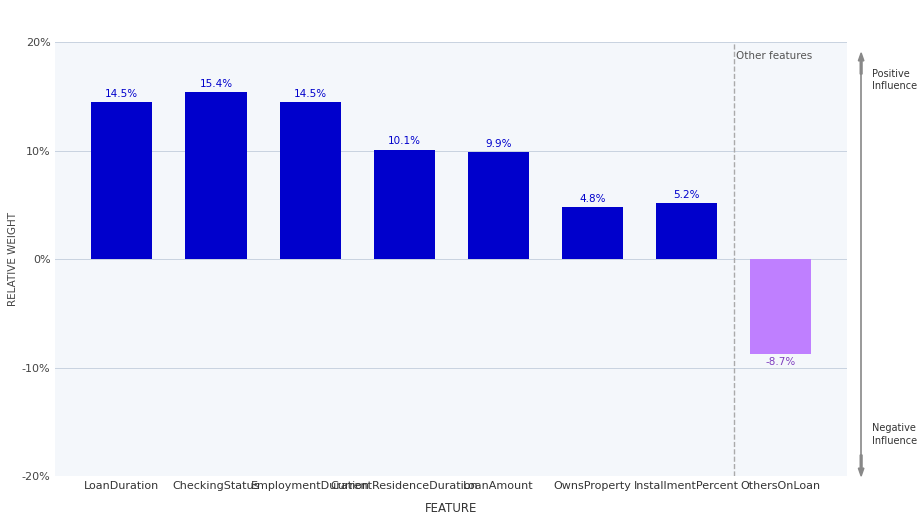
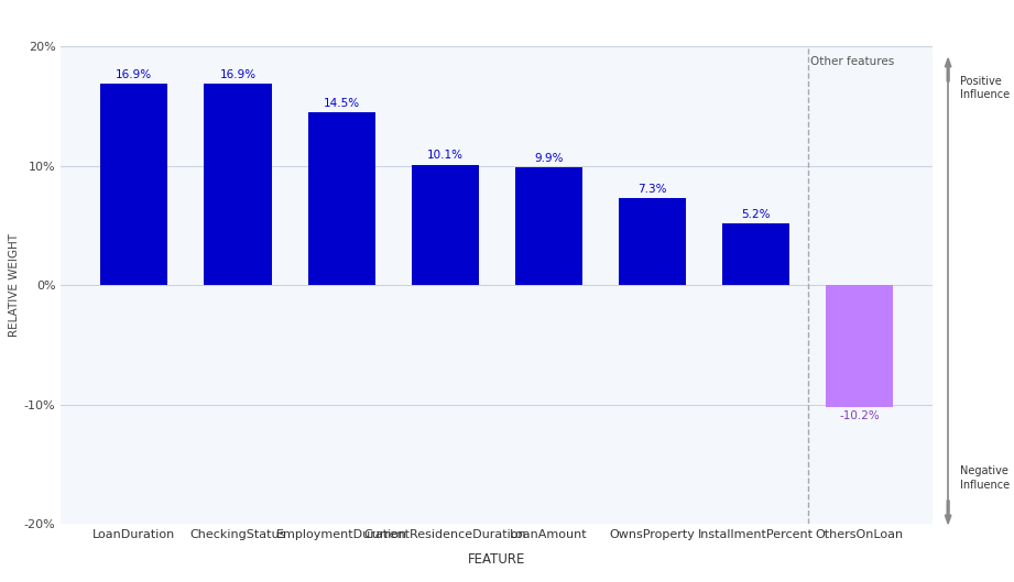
LoanDuration: 14.5% -> 16.9%
CheckingStatus: 15.4% -> 16.9%
OwnsProperty: 4.8% -> 7.3%
OthersOnLoan: -8.7% -> -10.2%
